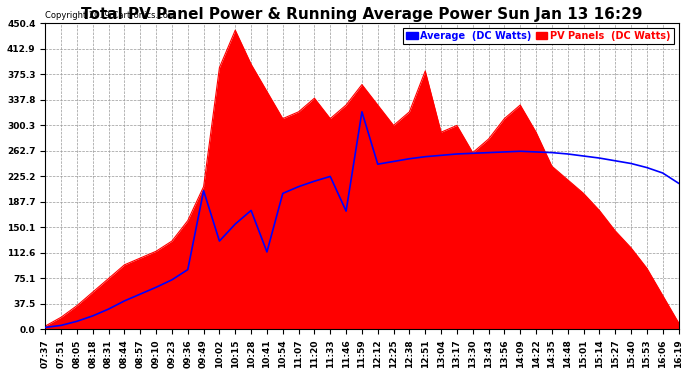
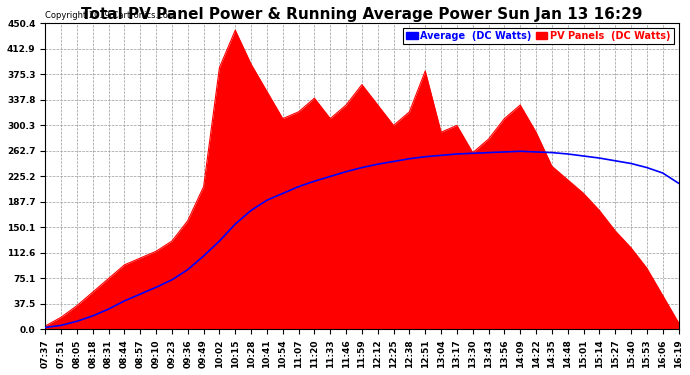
Average (DC Watts)/09:49: 204 -> 108
Average (DC Watts)/10:41: 114 -> 190
Average (DC Watts)/11:46: 174 -> 232
Average (DC Watts)/11:59: 320 -> 238
